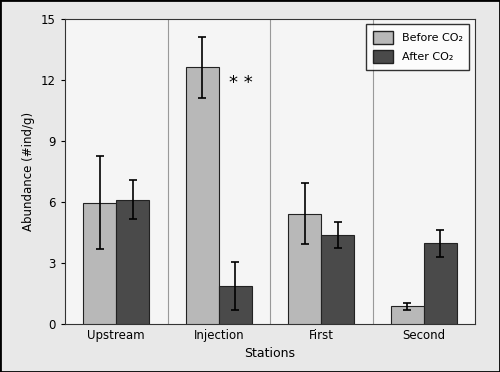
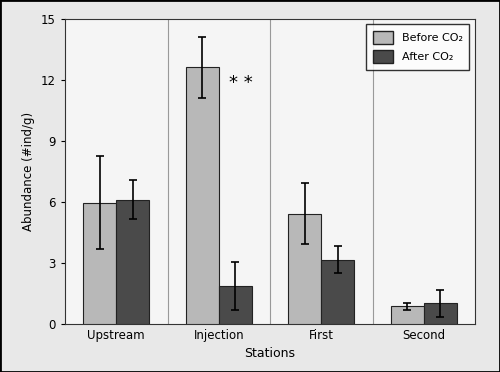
After CO₂/First: 4.35 -> 3.15
After CO₂/Second: 3.95 -> 1.00
